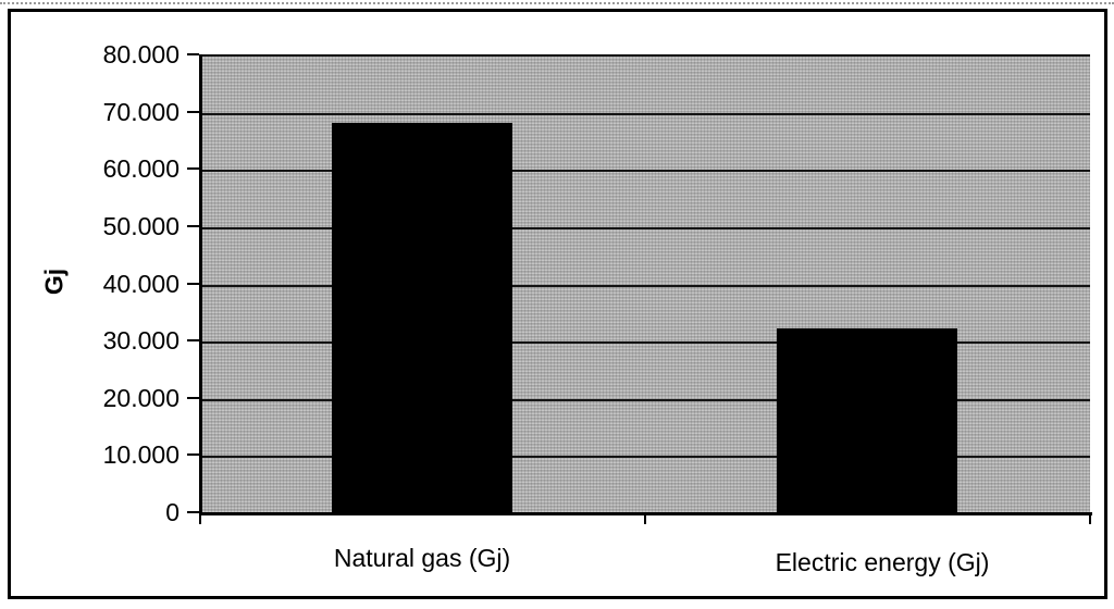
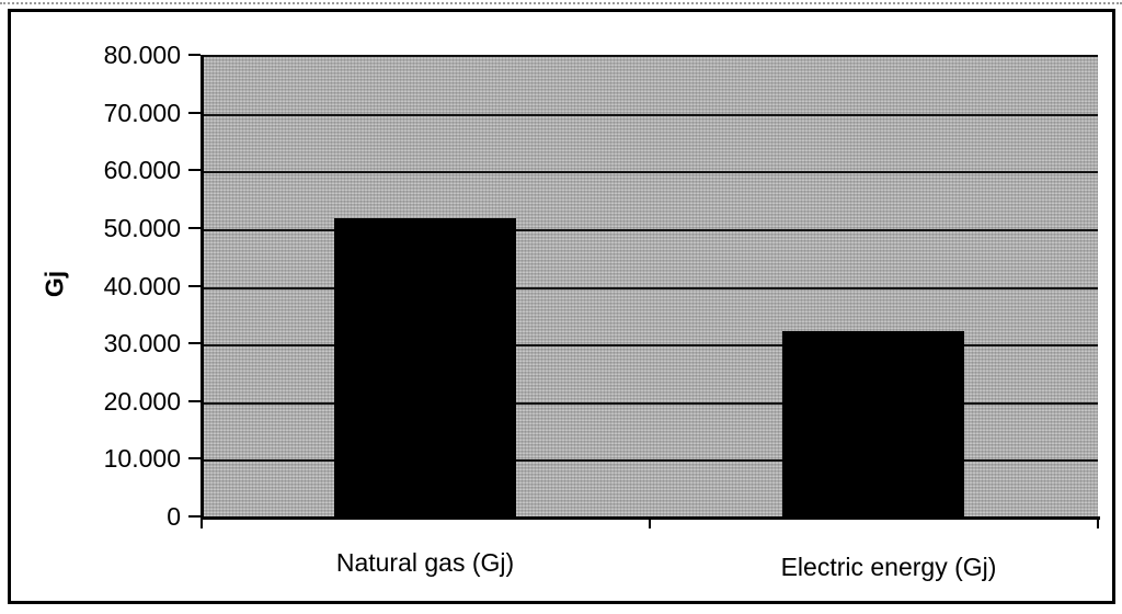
Natural gas (Gj): 68000 -> 52000
